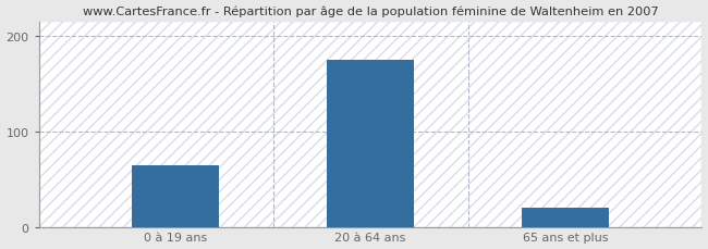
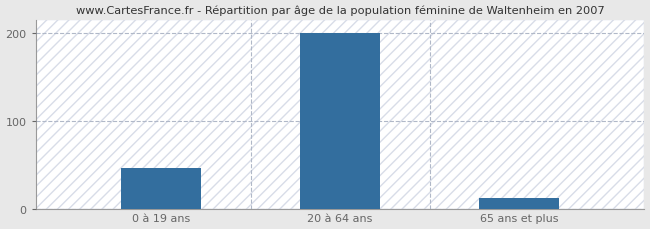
0 à 19 ans: 65 -> 46
20 à 64 ans: 175 -> 200
65 ans et plus: 20 -> 12
